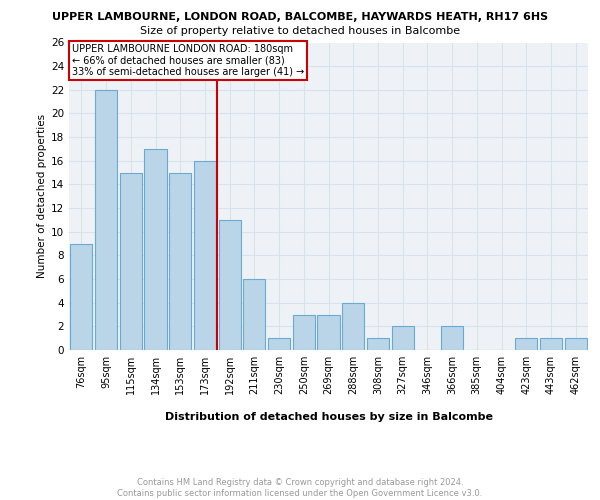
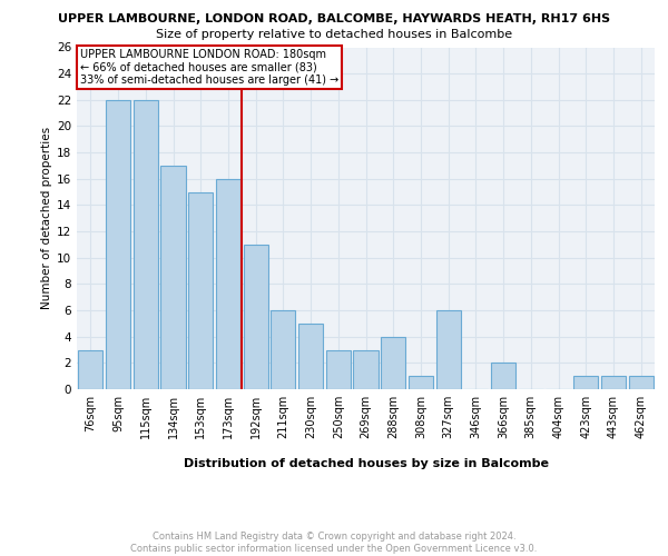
76sqm: 9 -> 3
115sqm: 15 -> 22
230sqm: 1 -> 5
327sqm: 2 -> 6
